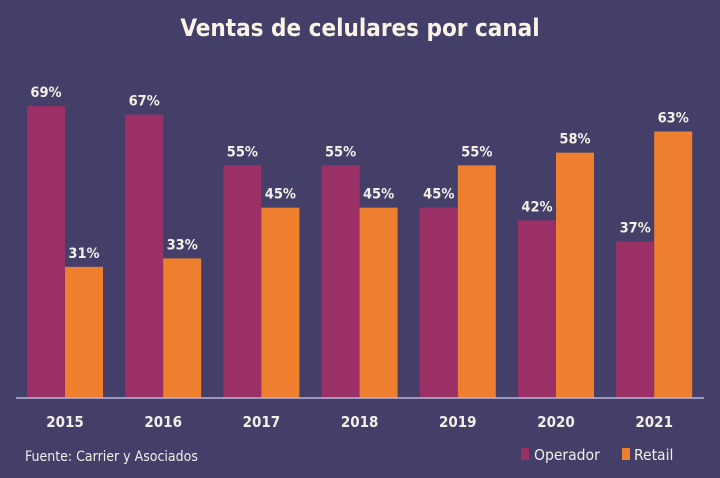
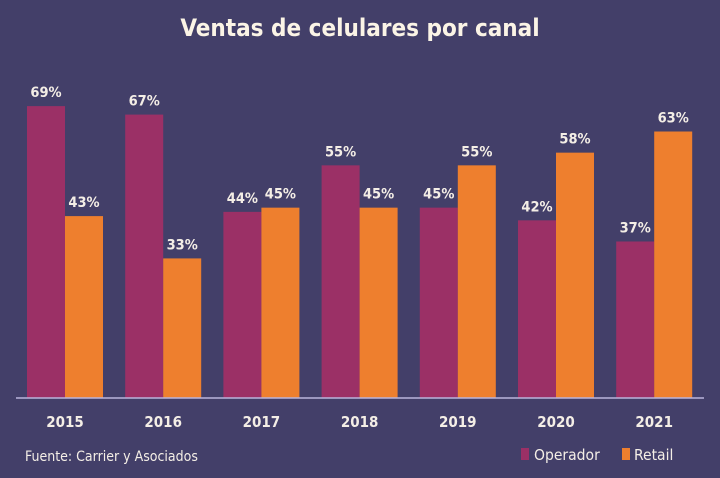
Retail/2015: 31% -> 43%
Operador/2017: 55% -> 44%
